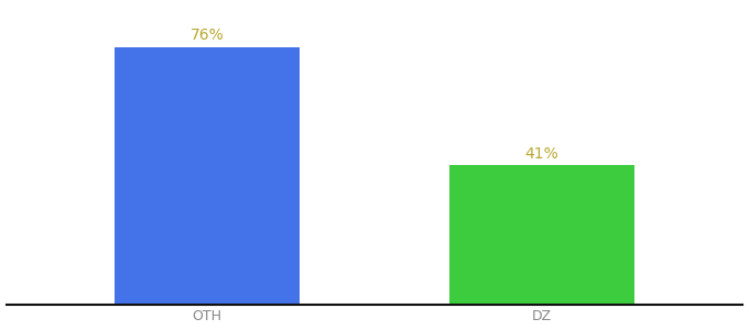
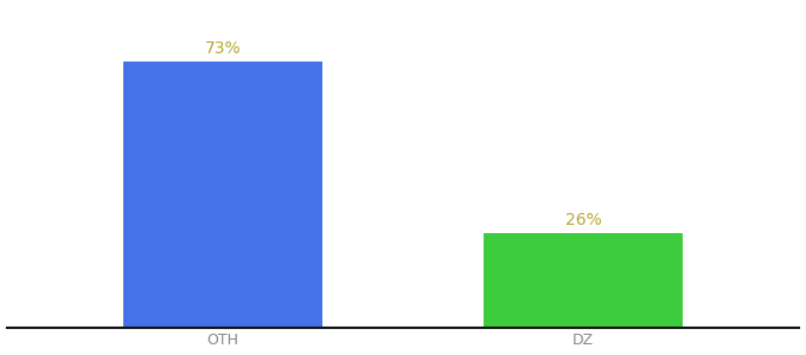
OTH: 76% -> 73%
DZ: 41% -> 26%
